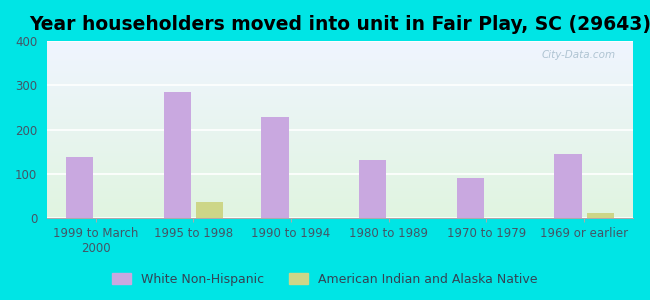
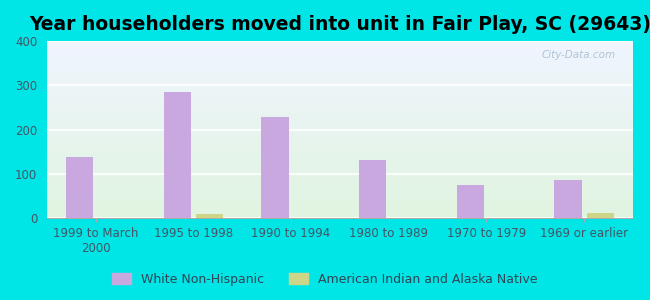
American Indian and Alaska Native/1995 to 1998: 35 -> 10
White Non-Hispanic/1970 to 1979: 90 -> 74
White Non-Hispanic/1969 or earlier: 145 -> 85
